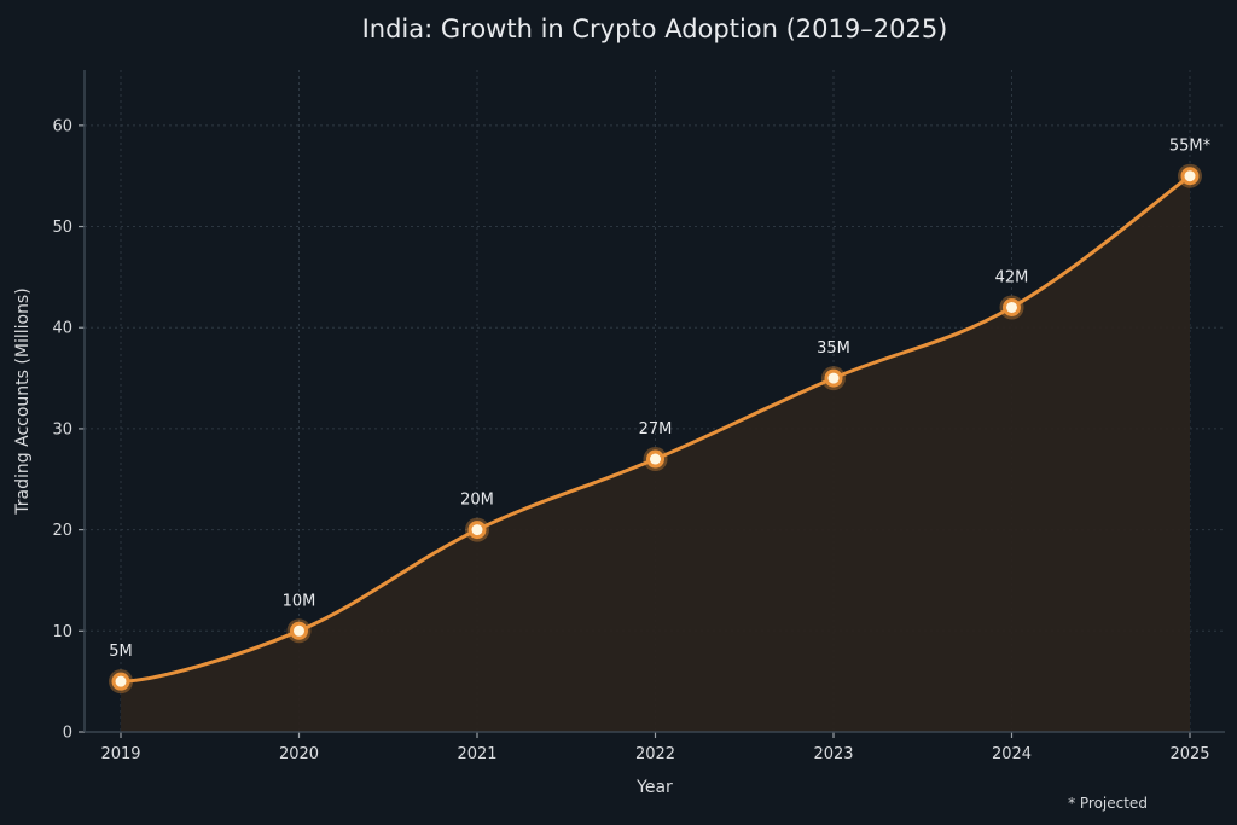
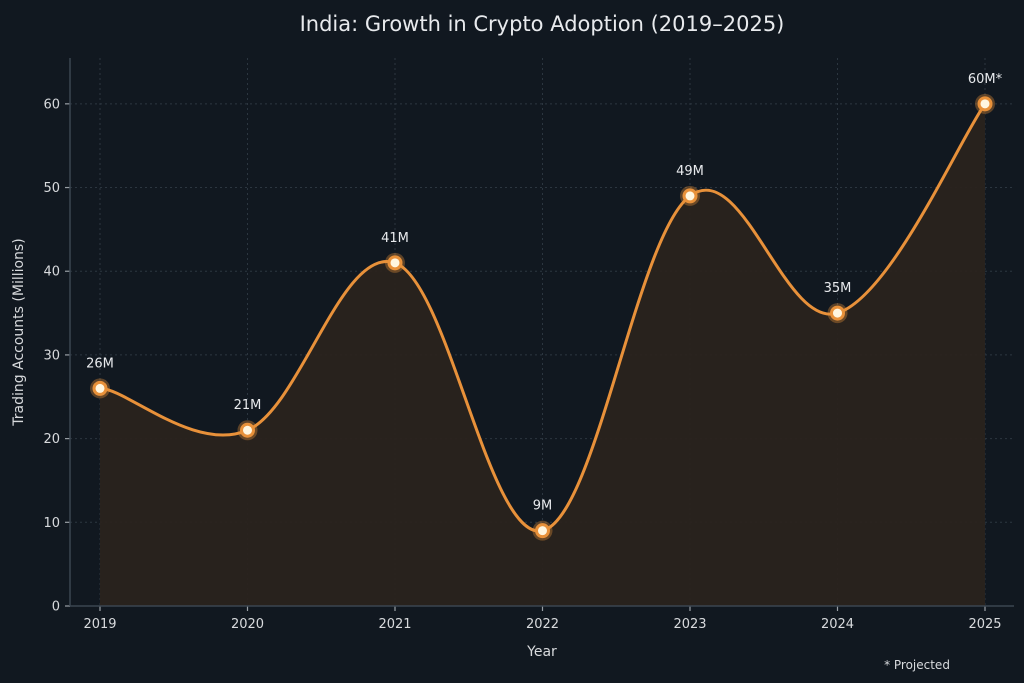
2019: 5M -> 26M
2020: 10M -> 21M
2021: 20M -> 41M
2022: 27M -> 9M
2023: 35M -> 49M
2024: 42M -> 35M
2025: 55 -> 60
